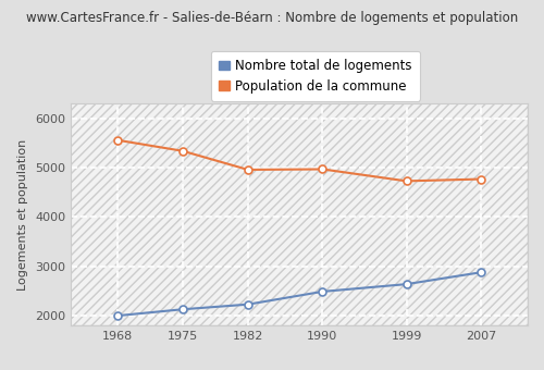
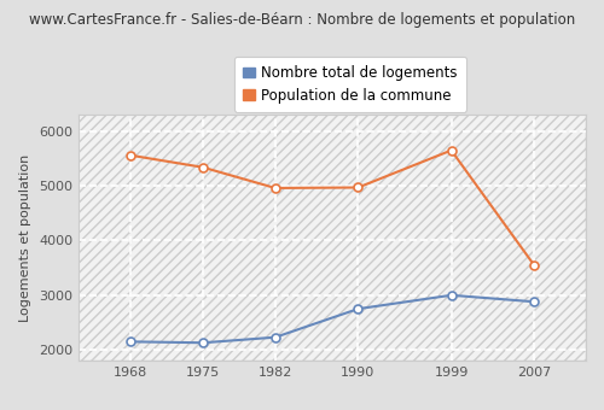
Nombre total de logements/1968: 2000 -> 2150
Nombre total de logements/1990: 2490 -> 2750
Nombre total de logements/1999: 2640 -> 3000
Population de la commune/1999: 4730 -> 5650
Population de la commune/2007: 4770 -> 3550
